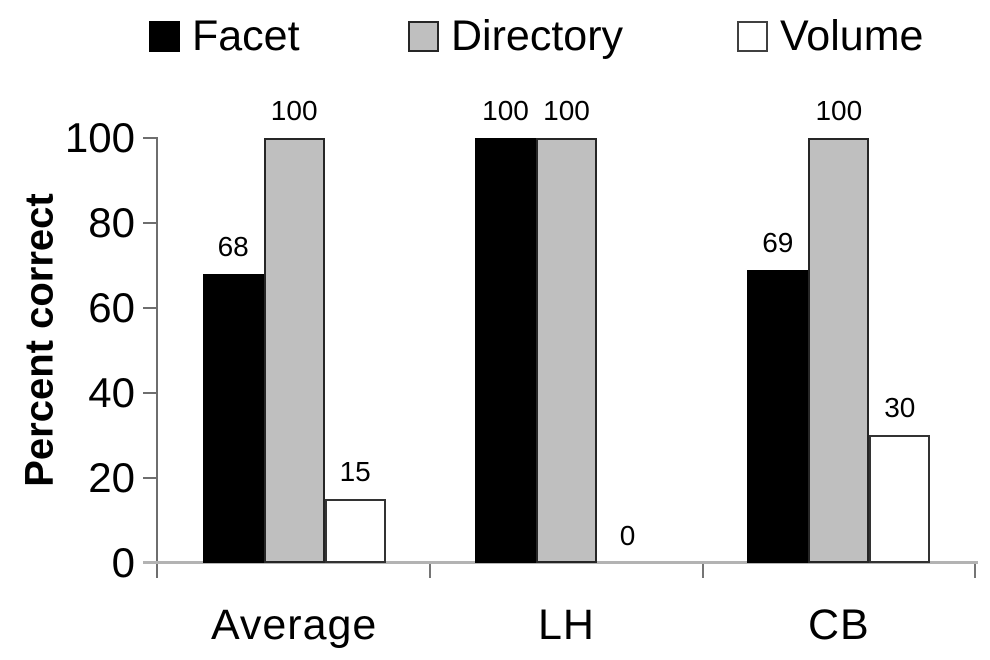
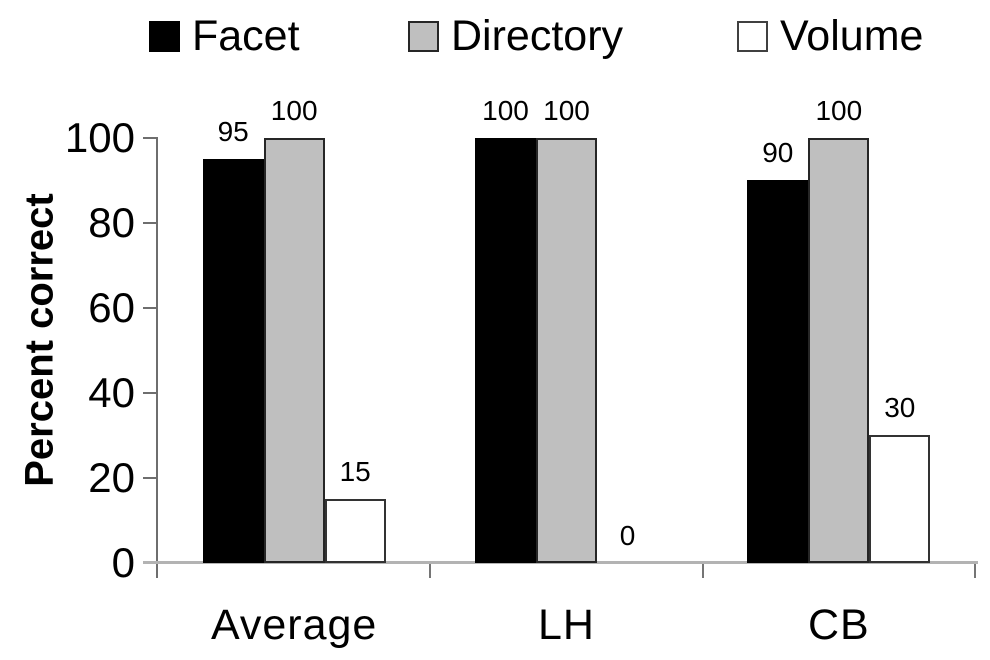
Facet/Average: 68 -> 95
Facet/CB: 69 -> 90
